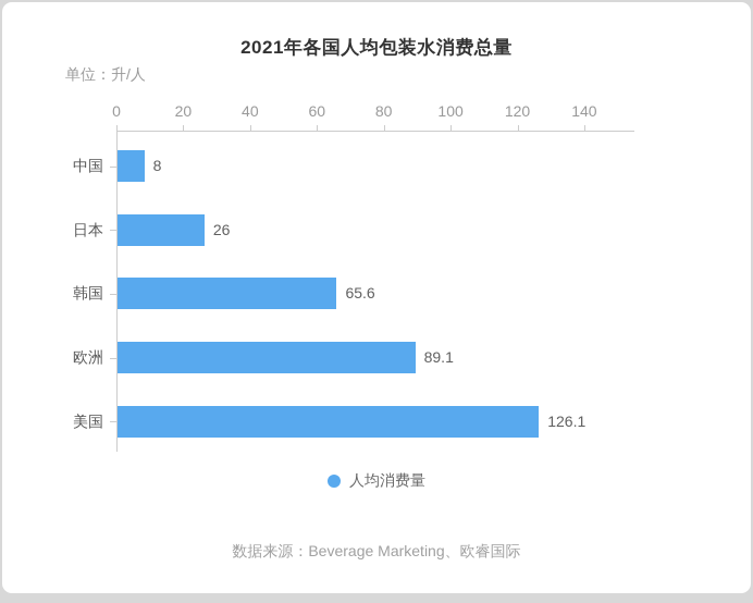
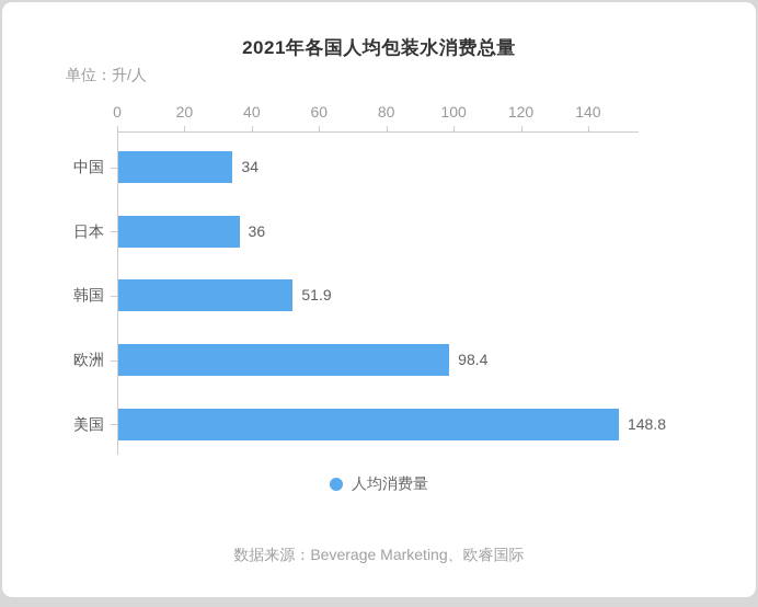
中国: 8 -> 34
日本: 26 -> 36
韩国: 65.6 -> 51.9
欧洲: 89.1 -> 98.4
美国: 126.1 -> 148.8
